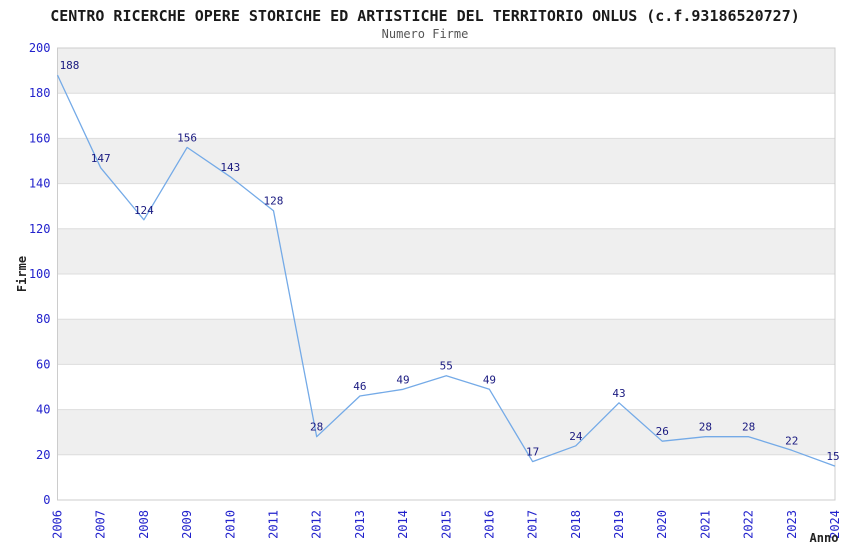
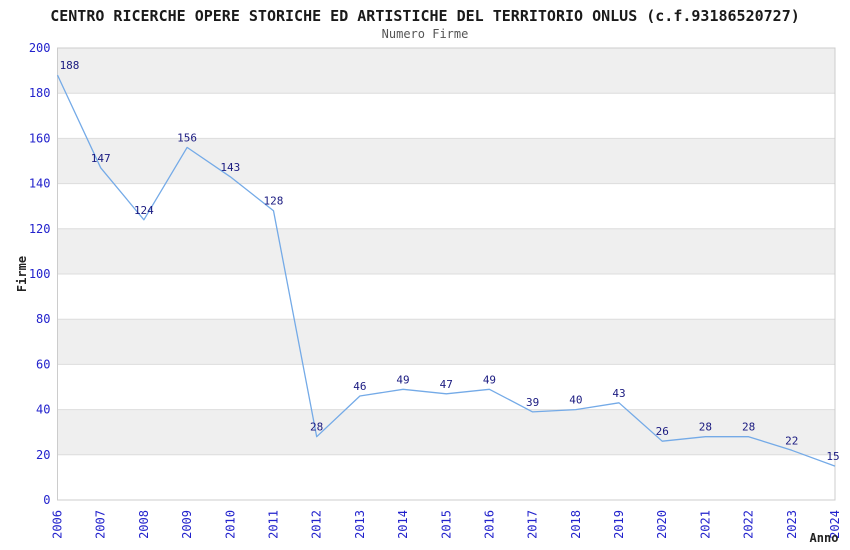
2015: 55 -> 47
2017: 17 -> 39
2018: 24 -> 40
